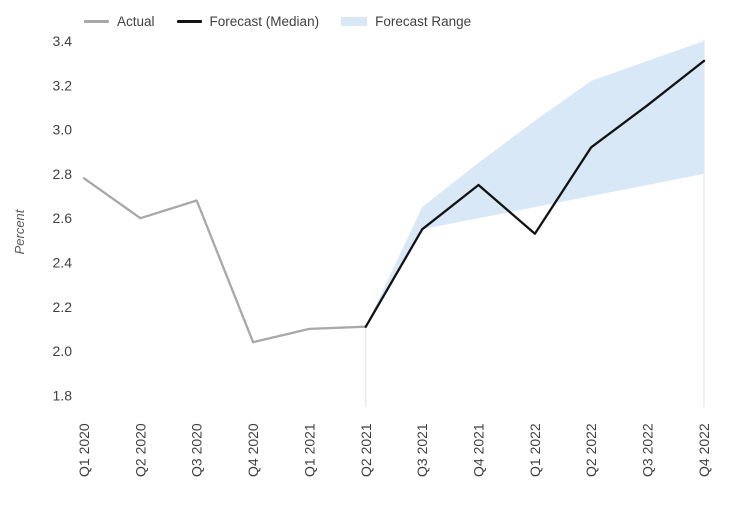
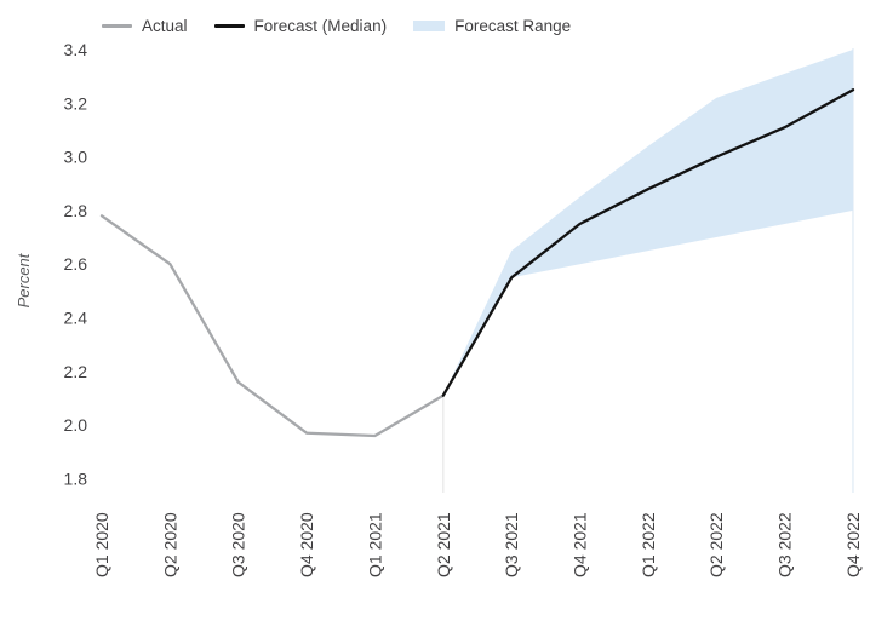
Actual/Q3 2020: 2.68 -> 2.16
Actual/Q4 2020: 2.04 -> 1.97
Actual/Q1 2021: 2.10 -> 1.96
Forecast (Median)/Q1 2022: 2.53 -> 2.88
Forecast (Median)/Q2 2022: 2.92 -> 3.00
Forecast (Median)/Q4 2022: 3.31 -> 3.25
